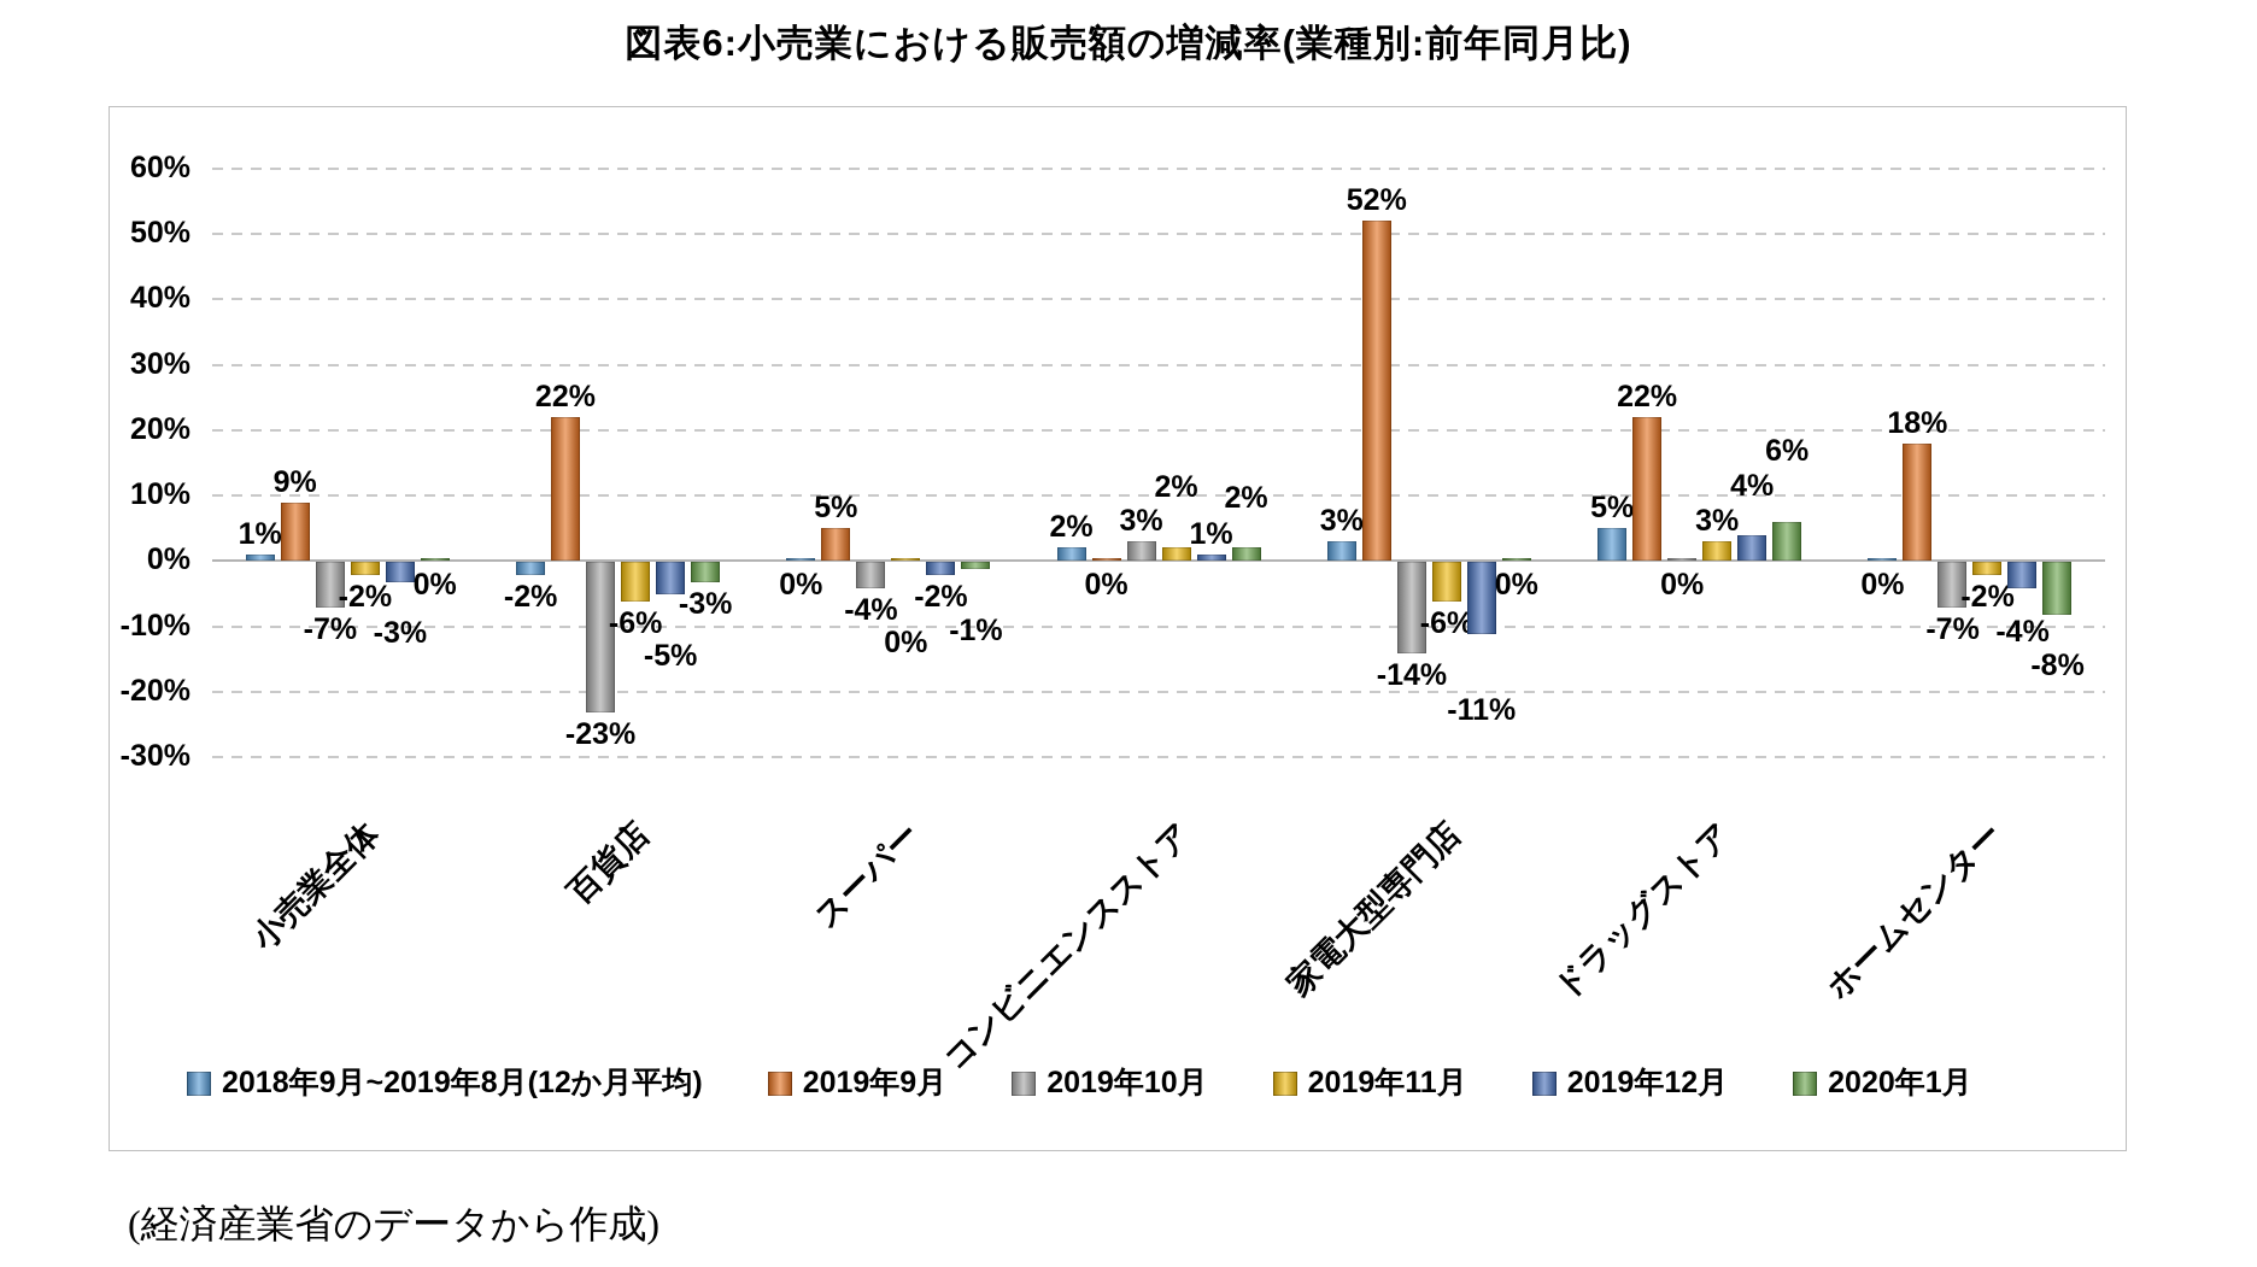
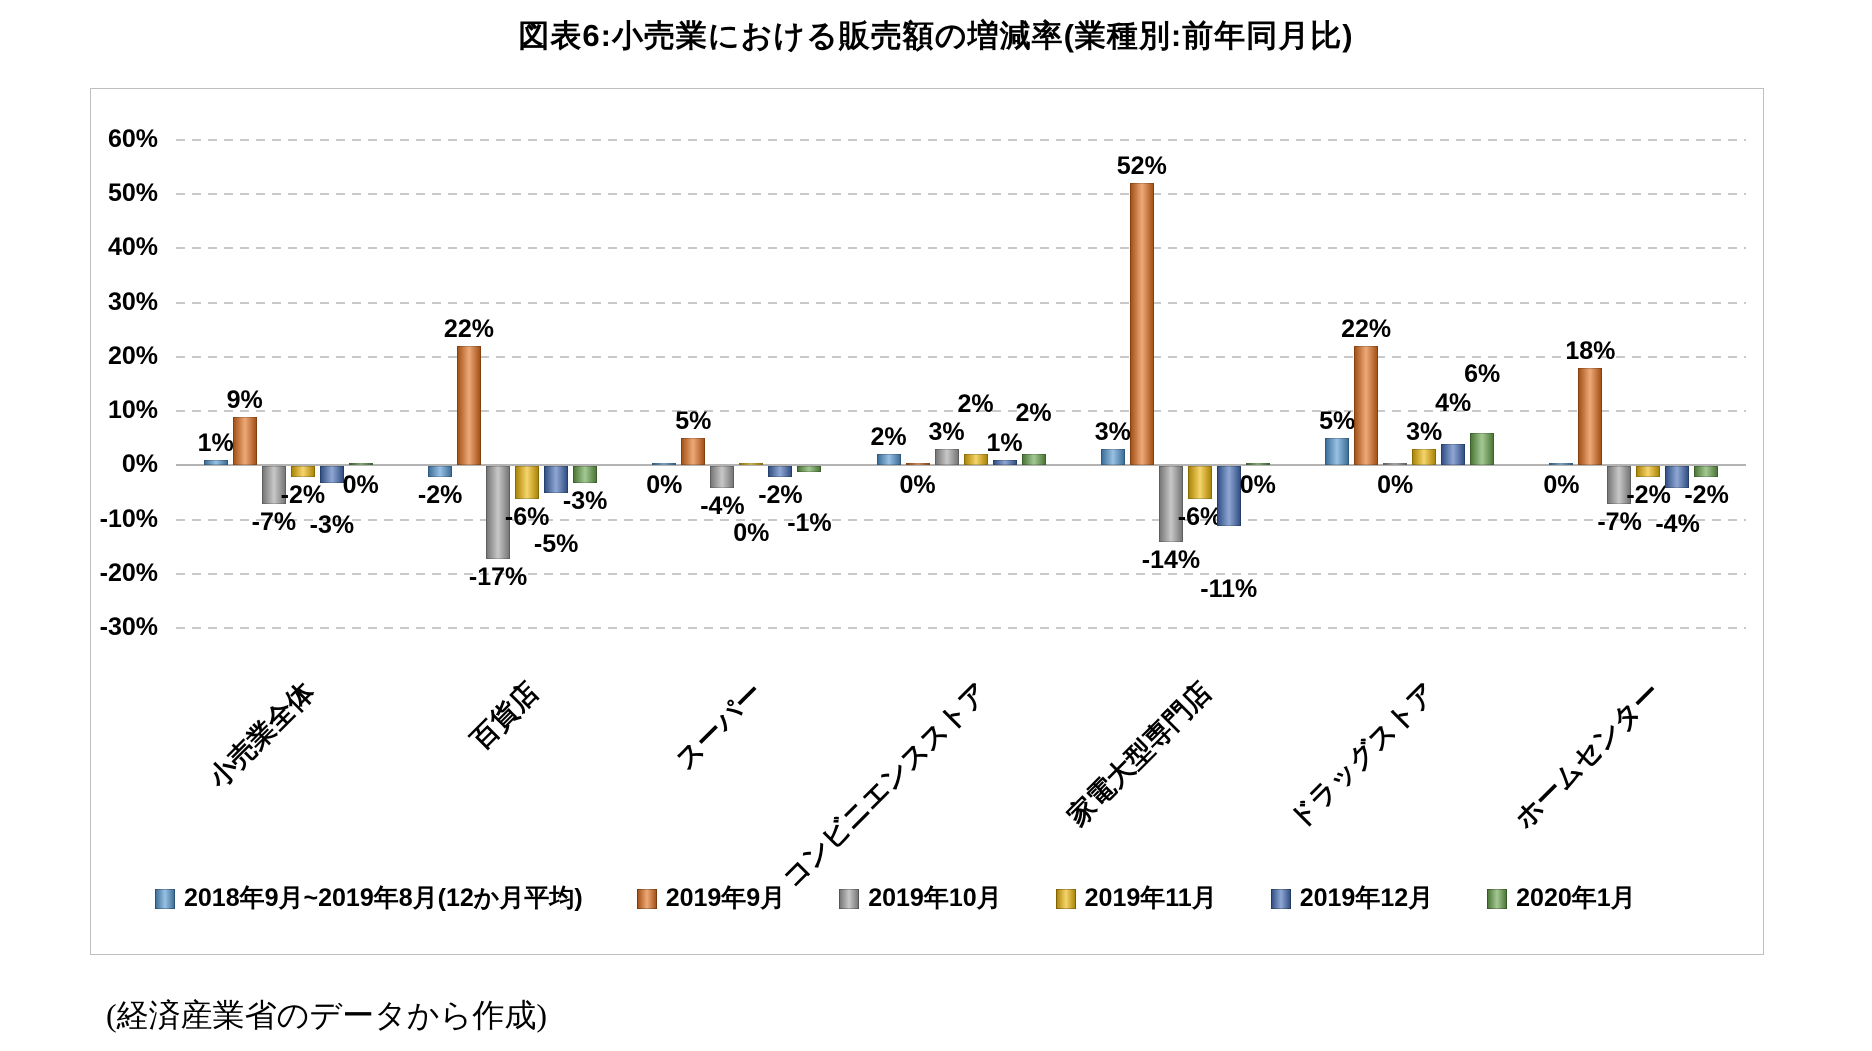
2019年10月/百貨店: -23% -> -17%
2020年1月/ホームセンター: -8% -> -2%
